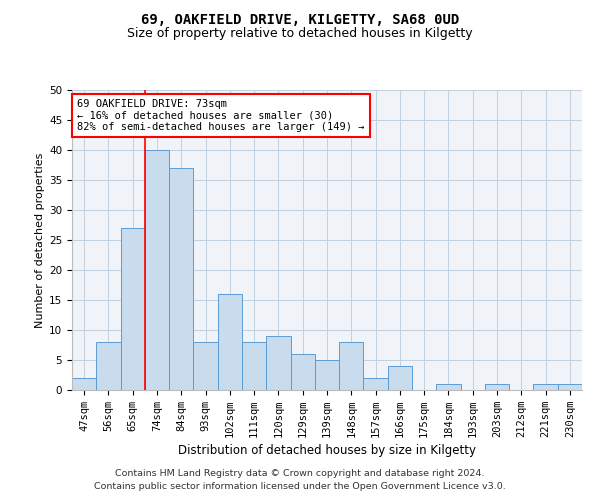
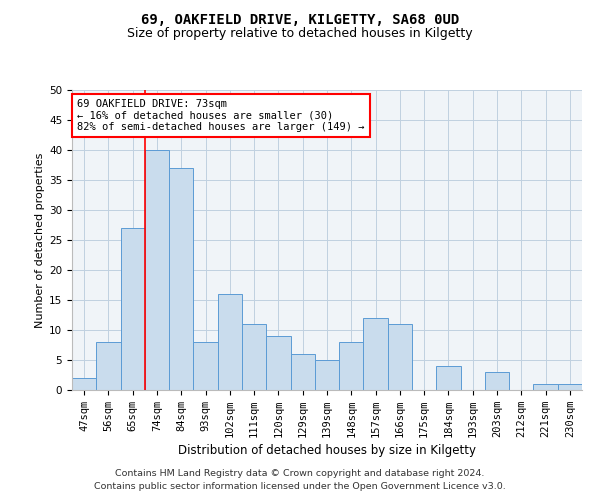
111sqm: 8 -> 11
157sqm: 2 -> 12
166sqm: 4 -> 11
184sqm: 1 -> 4
203sqm: 1 -> 3
